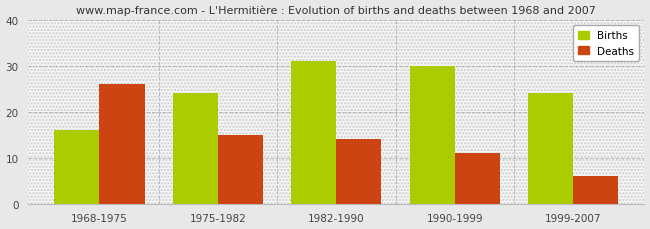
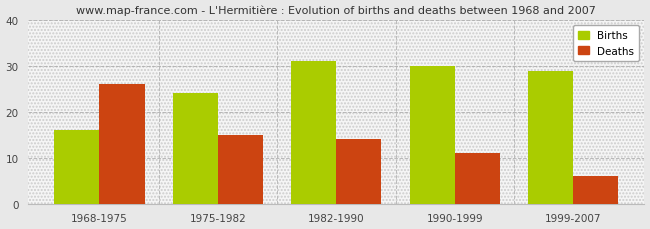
Births/1999-2007: 24 -> 29
